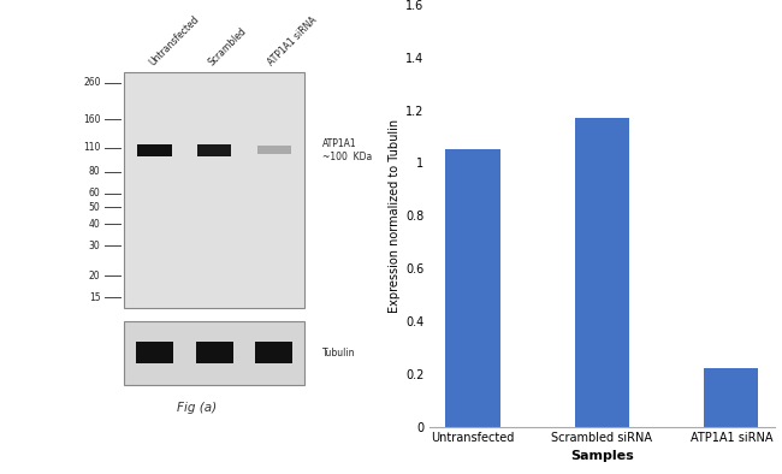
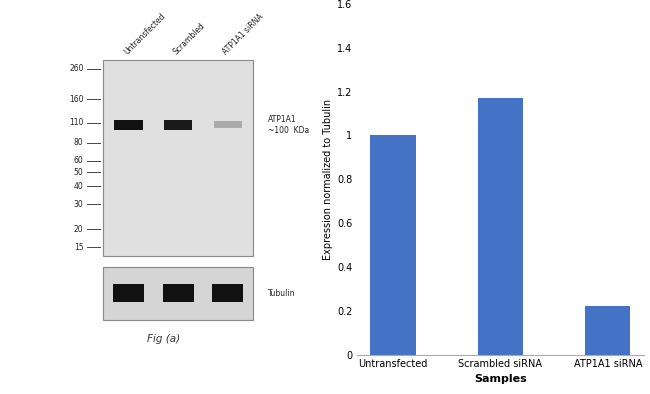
Untransfected: 1.05 -> 1.00
